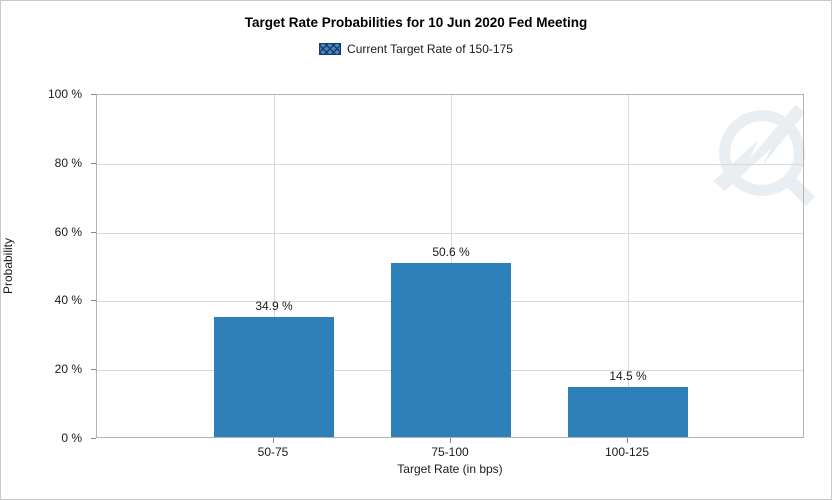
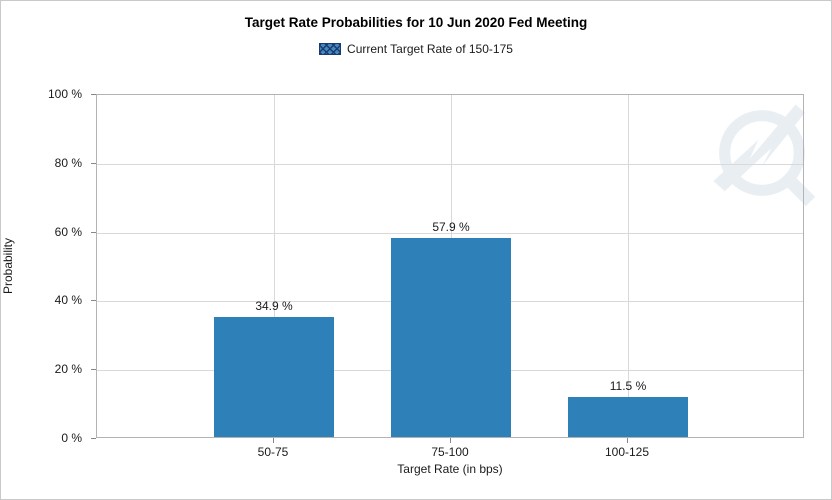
75-100: 50.6 -> 57.9
100-125: 14.5 -> 11.5
